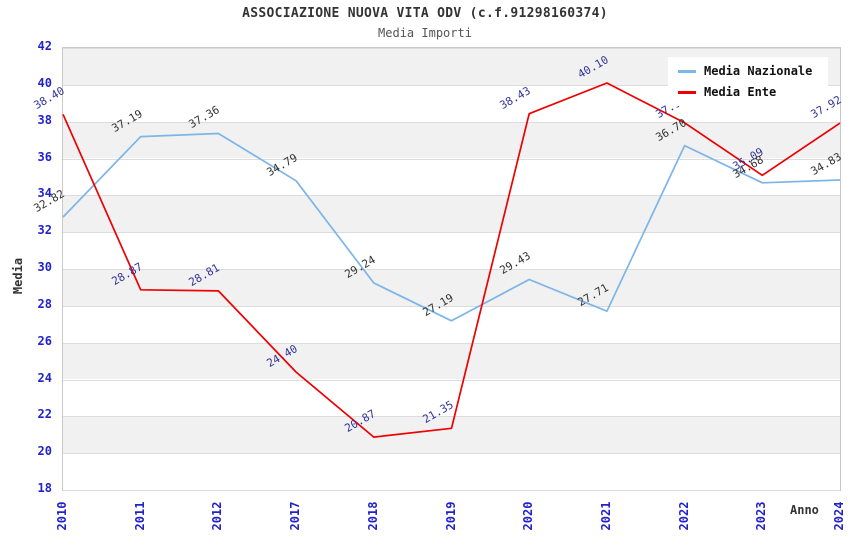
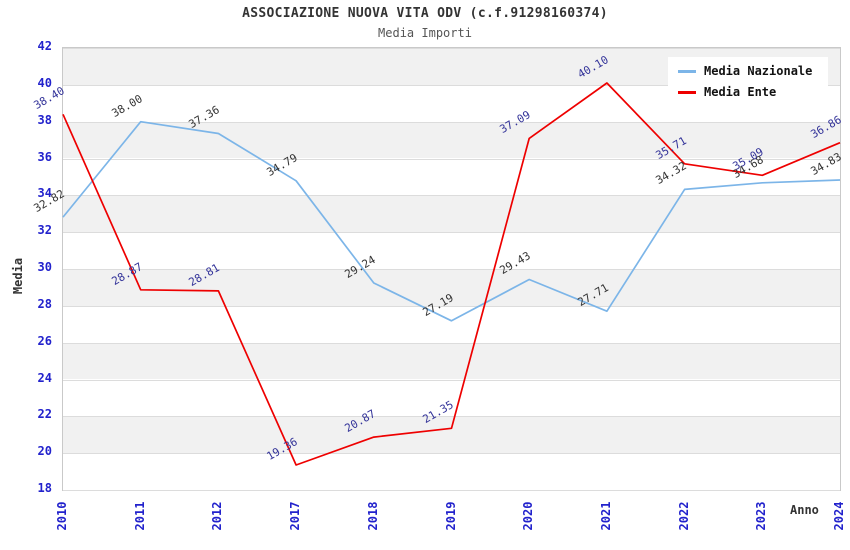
Media Nazionale/2011: 37.19 -> 38.00
Media Ente/2017: 24.40 -> 19.36
Media Ente/2020: 38.43 -> 37.09
Media Nazionale/2022: 36.70 -> 34.32
Media Ente/2022: 37.94 -> 35.71
Media Ente/2024: 37.92 -> 36.86
